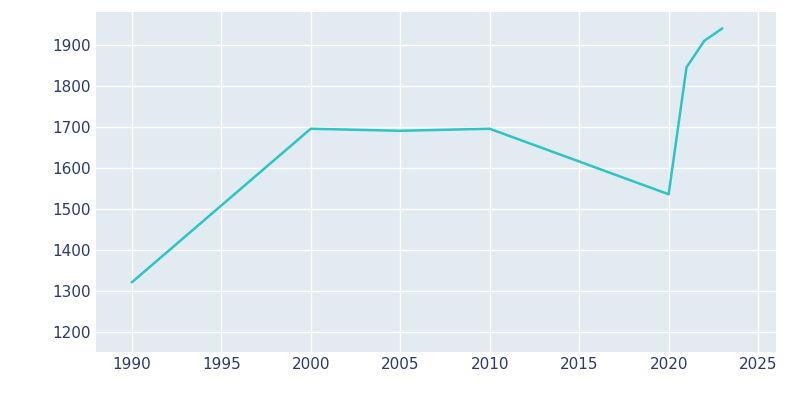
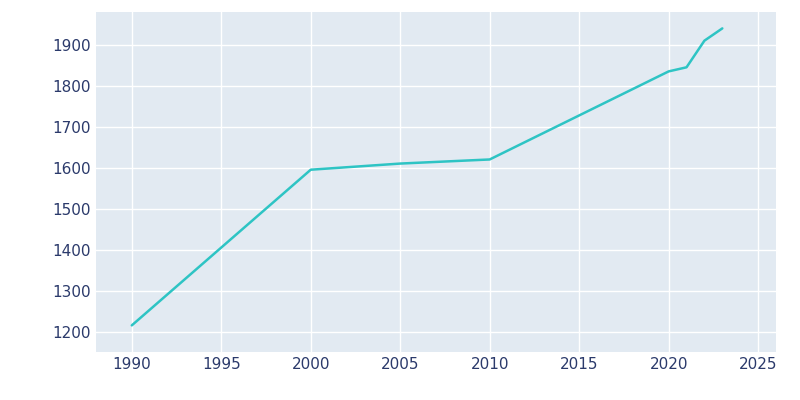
1990: 1320 -> 1215
2000: 1695 -> 1595
2005: 1690 -> 1610
2010: 1695 -> 1620
2020: 1535 -> 1835
